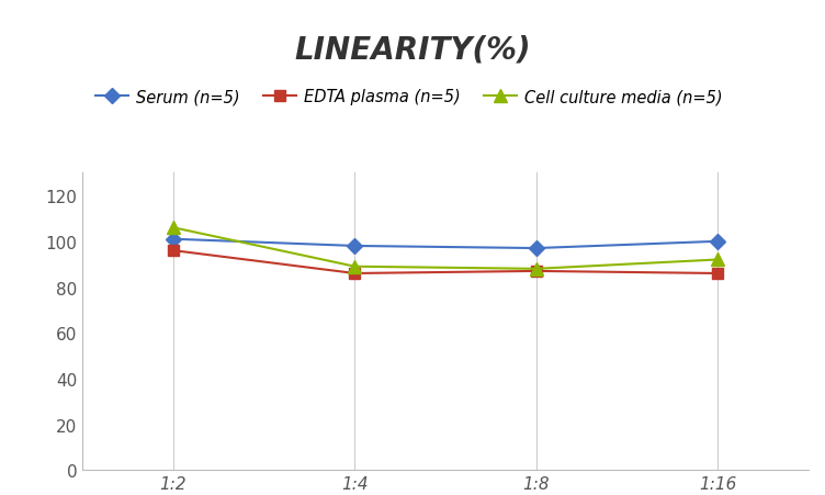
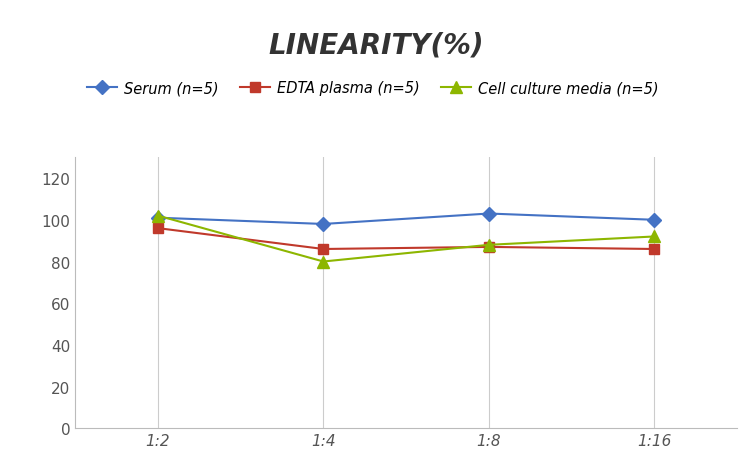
Cell culture media (n=5)/1:2: 106 -> 102
Cell culture media (n=5)/1:4: 89 -> 80
Serum (n=5)/1:8: 97 -> 103
